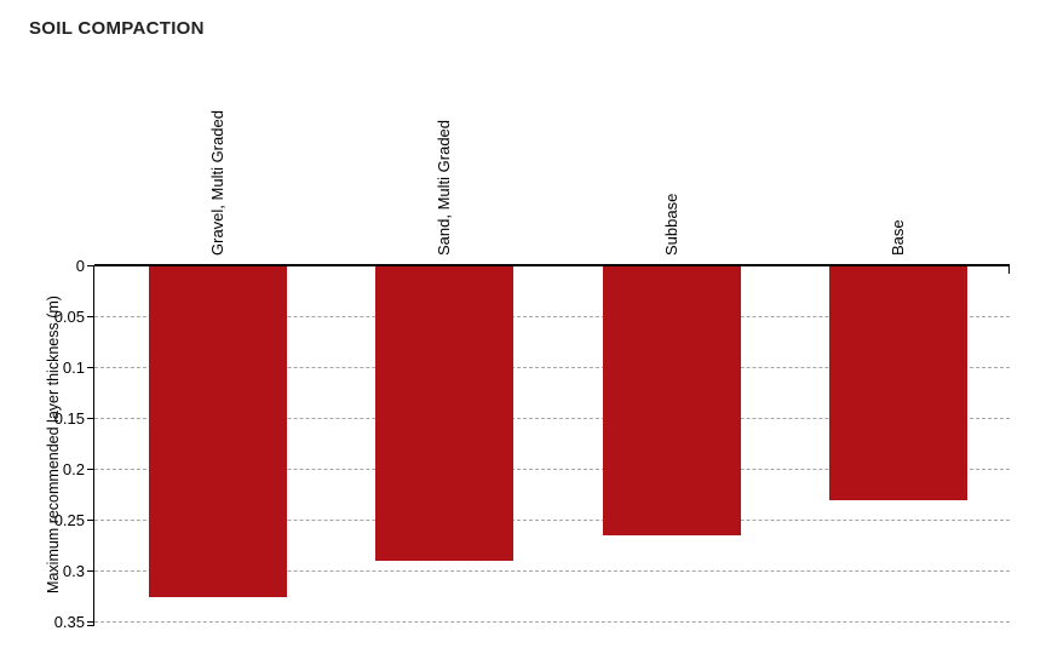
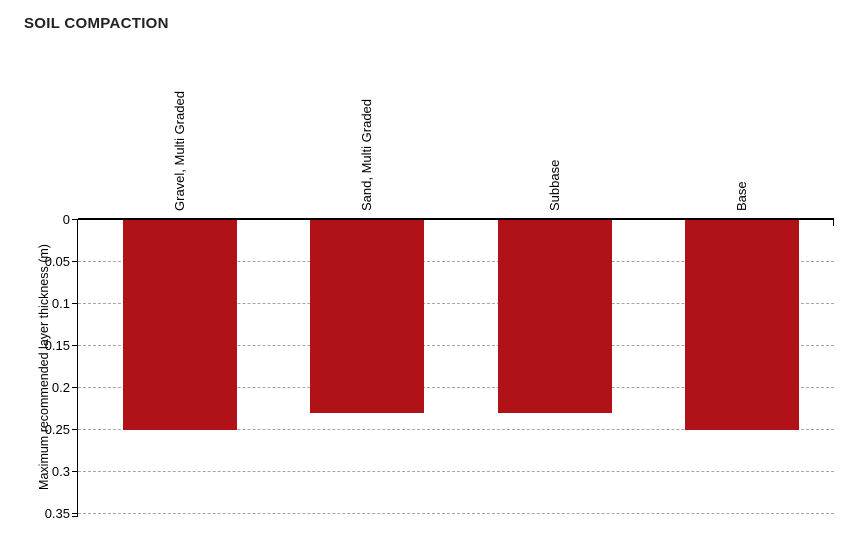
Gravel, Multi Graded: 0.33 -> 0.25
Sand, Multi Graded: 0.29 -> 0.23
Subbase: 0.27 -> 0.23
Base: 0.23 -> 0.25
